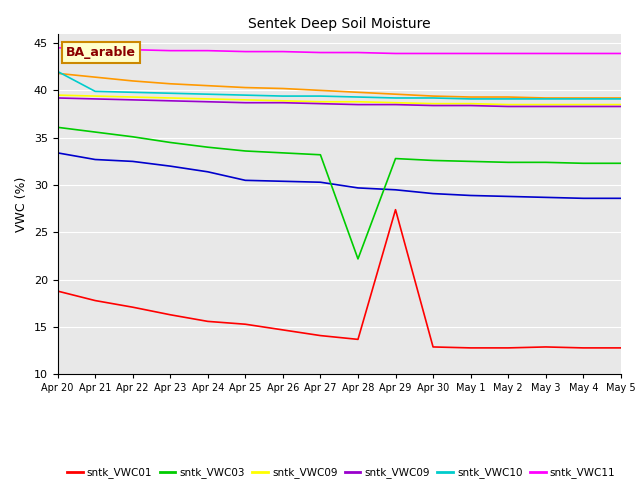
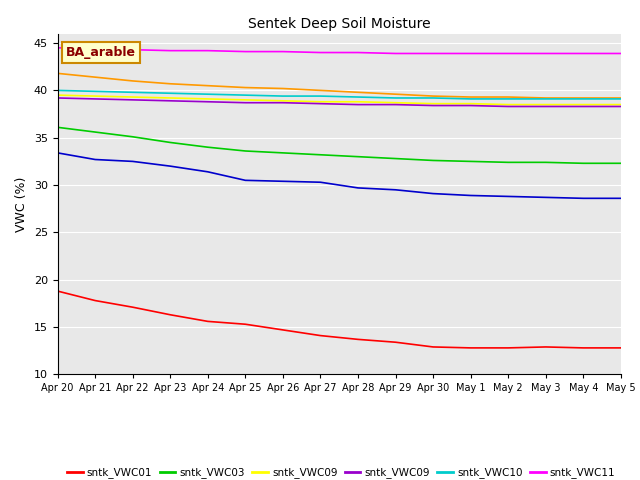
sntk_VWC10/Apr 20: 42.0 -> 40.0
sntk_VWC03/Apr 28: 22.2 -> 33.0
sntk_VWC01/Apr 29: 27.4 -> 13.4
